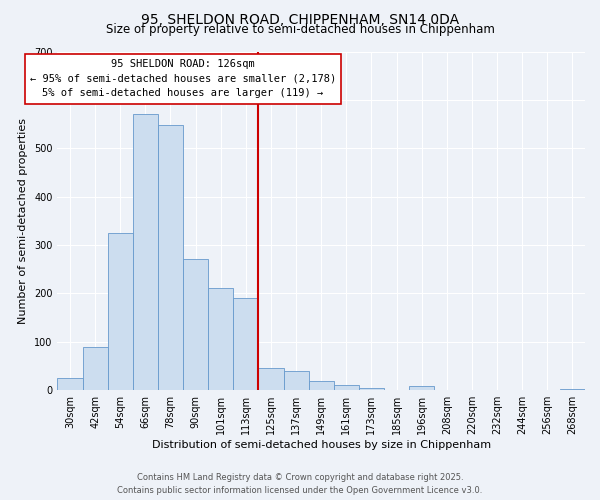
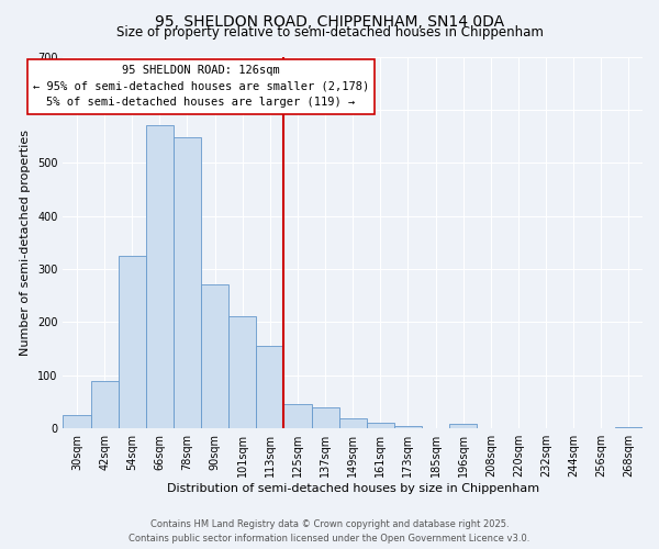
113sqm: 190 -> 155
